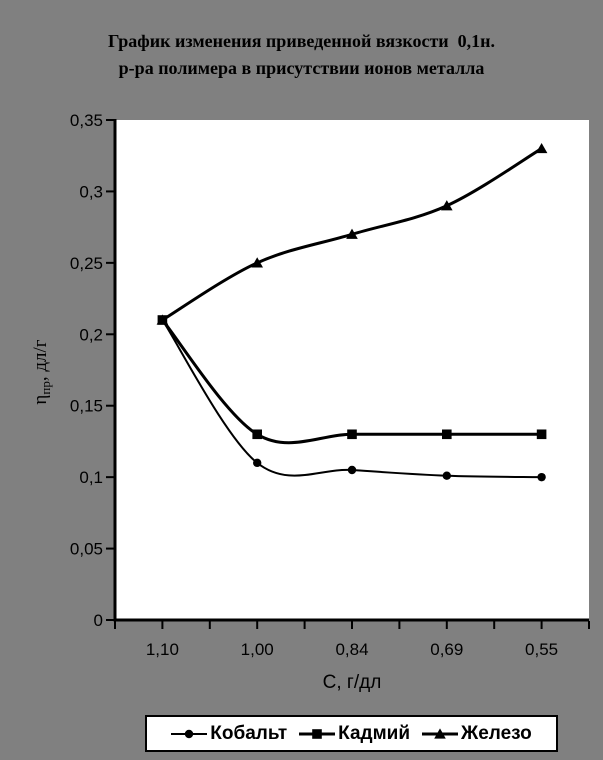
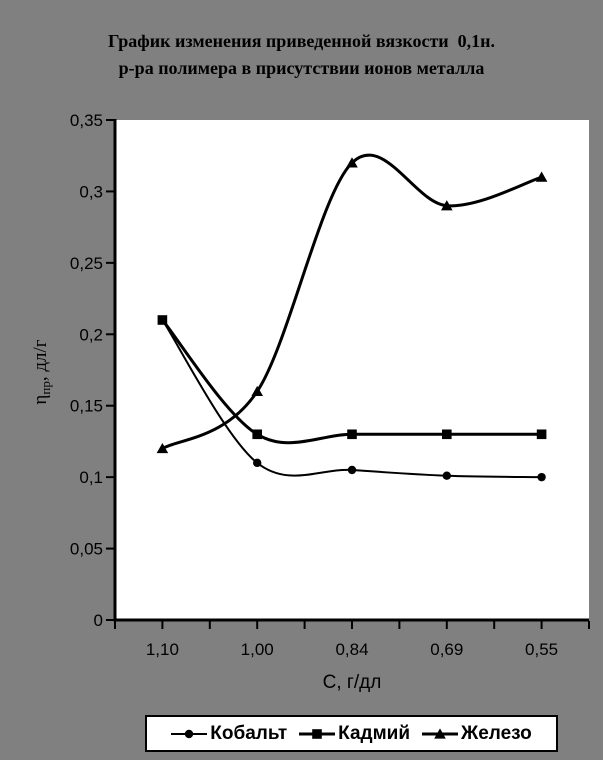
Железо/1,10: 0,21 -> 0,12
Железо/1,00: 0,25 -> 0,16
Железо/0,84: 0,27 -> 0,32
Железо/0,55: 0,33 -> 0,31
